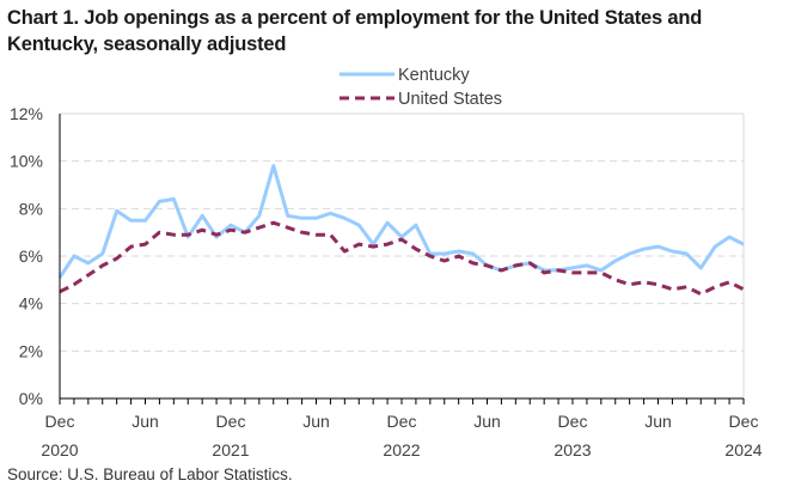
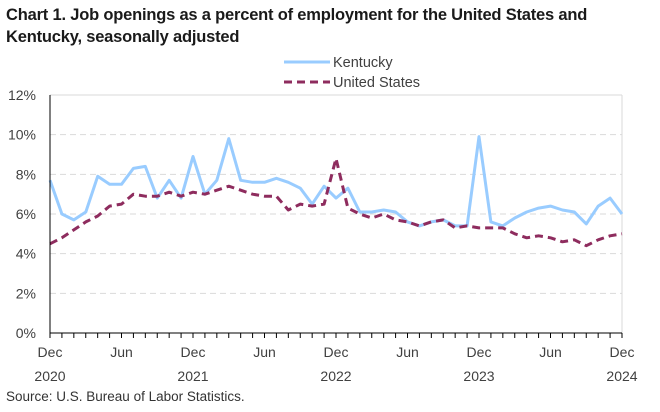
Kentucky/Dec 2020: 5.1% -> 7.7%
Kentucky/Dec 2021: 7.3% -> 8.9%
United States/Dec 2022: 6.7% -> 8.8%
Kentucky/Dec 2023: 5.5% -> 9.9%
Kentucky/Dec 2024: 6.5% -> 6.0%
United States/Dec 2024: 4.6% -> 5.0%
